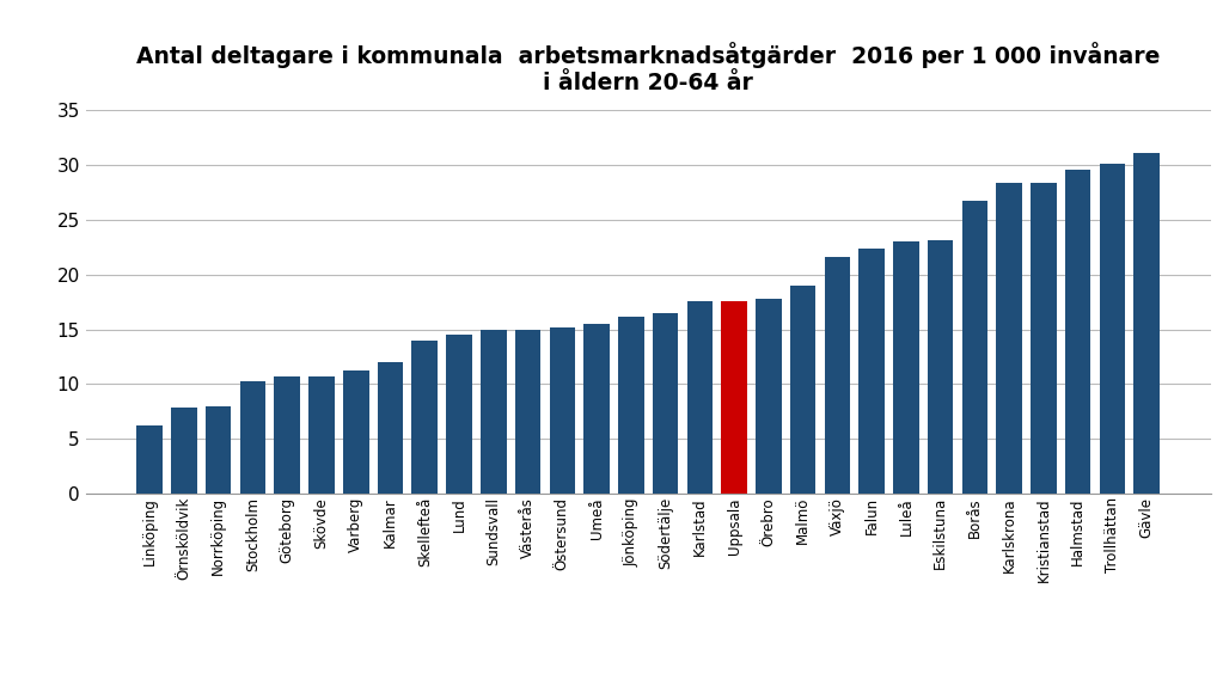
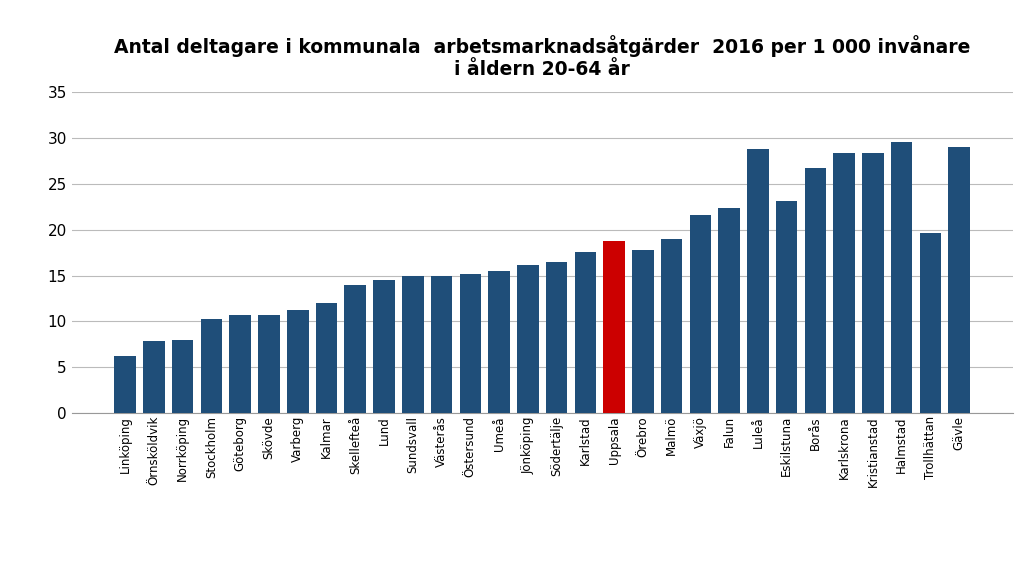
Uppsala: 17.6 -> 18.8
Luleå: 23.0 -> 28.8
Trollhättan: 30.1 -> 19.6
Gävle: 31.1 -> 29.0
